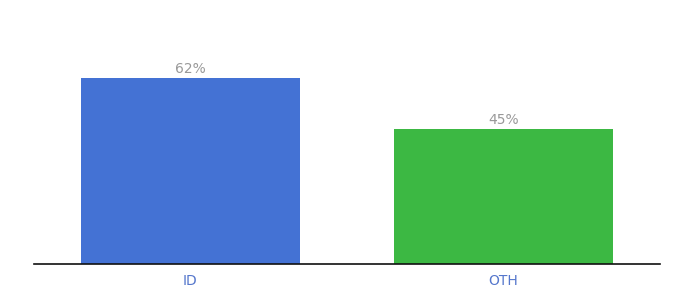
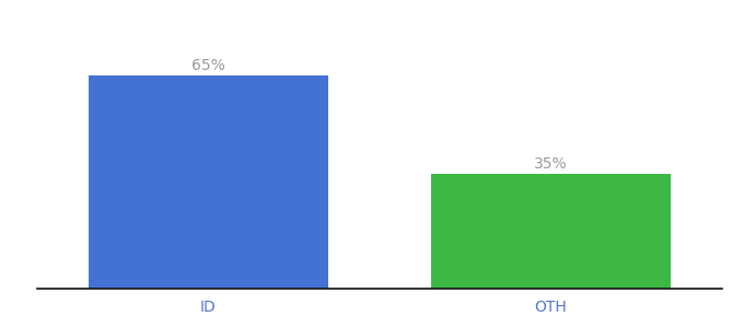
ID: 62% -> 65%
OTH: 45% -> 35%
